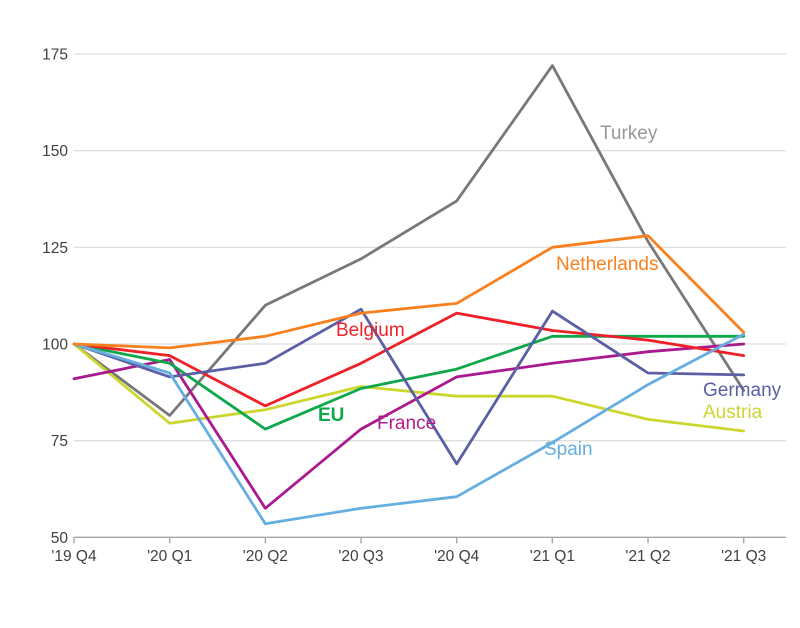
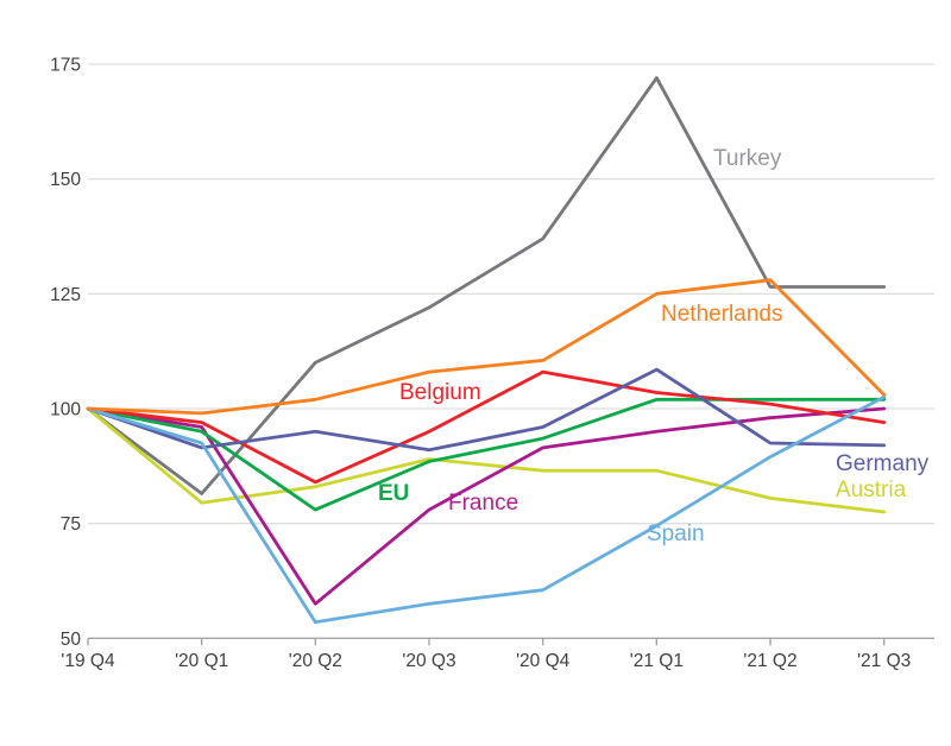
France/'19 Q4: 91 -> 100
Germany/'20 Q3: 109 -> 91
Germany/'20 Q4: 69 -> 96
Turkey/'21 Q3: 88 -> 126
